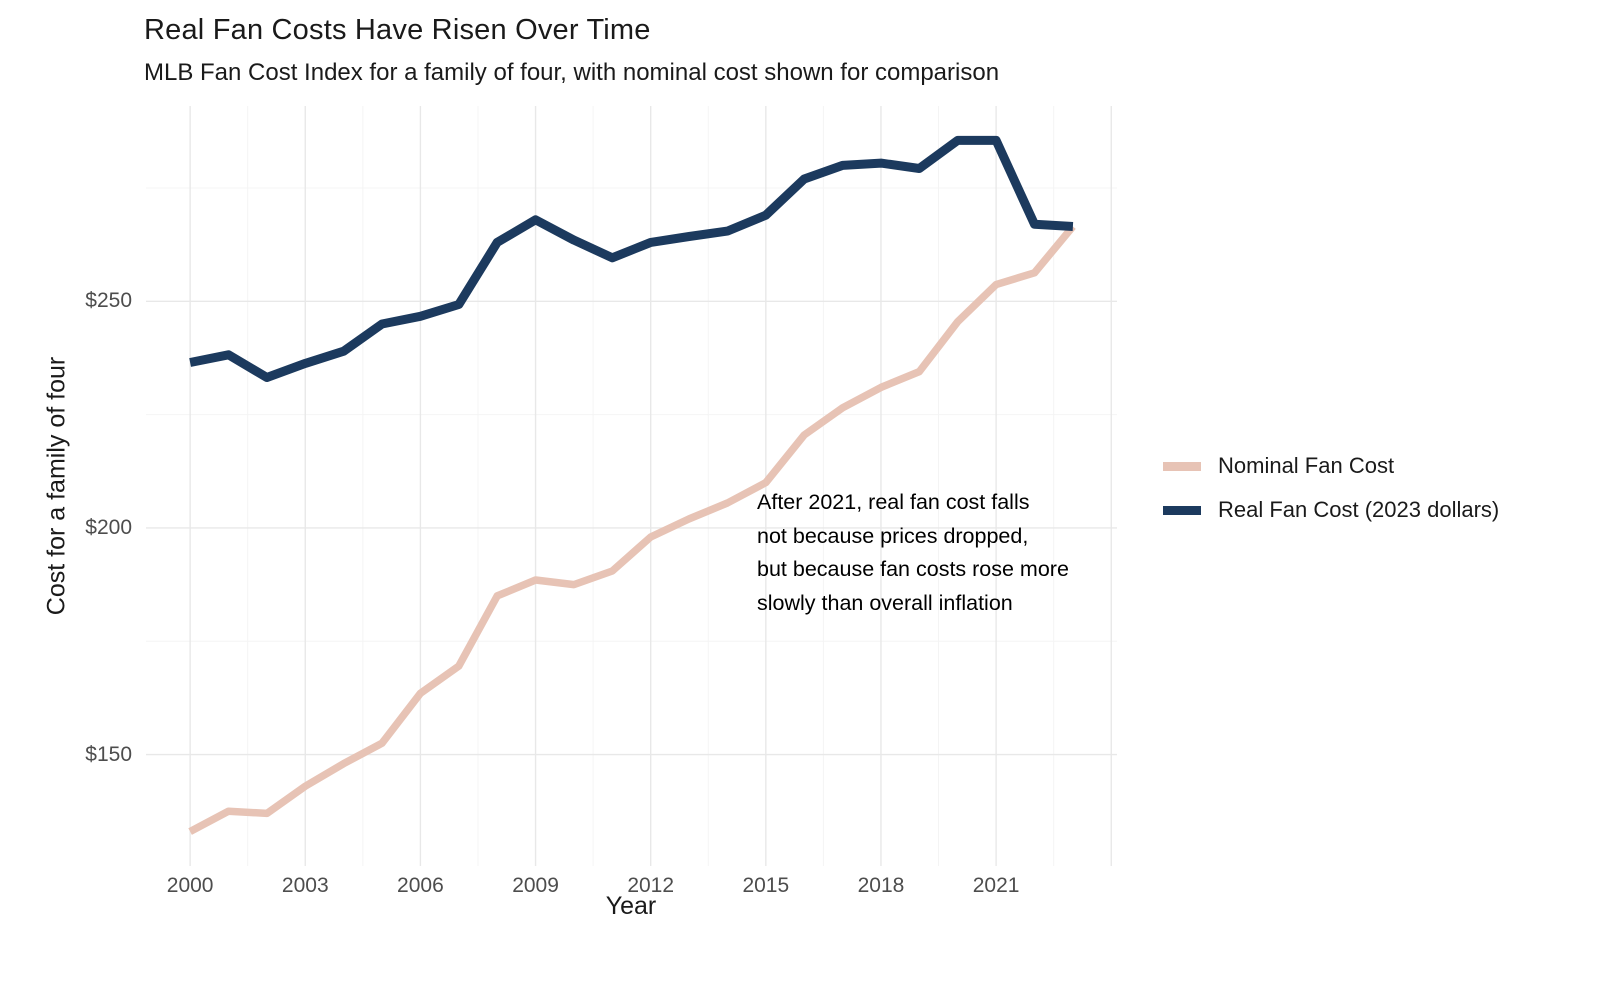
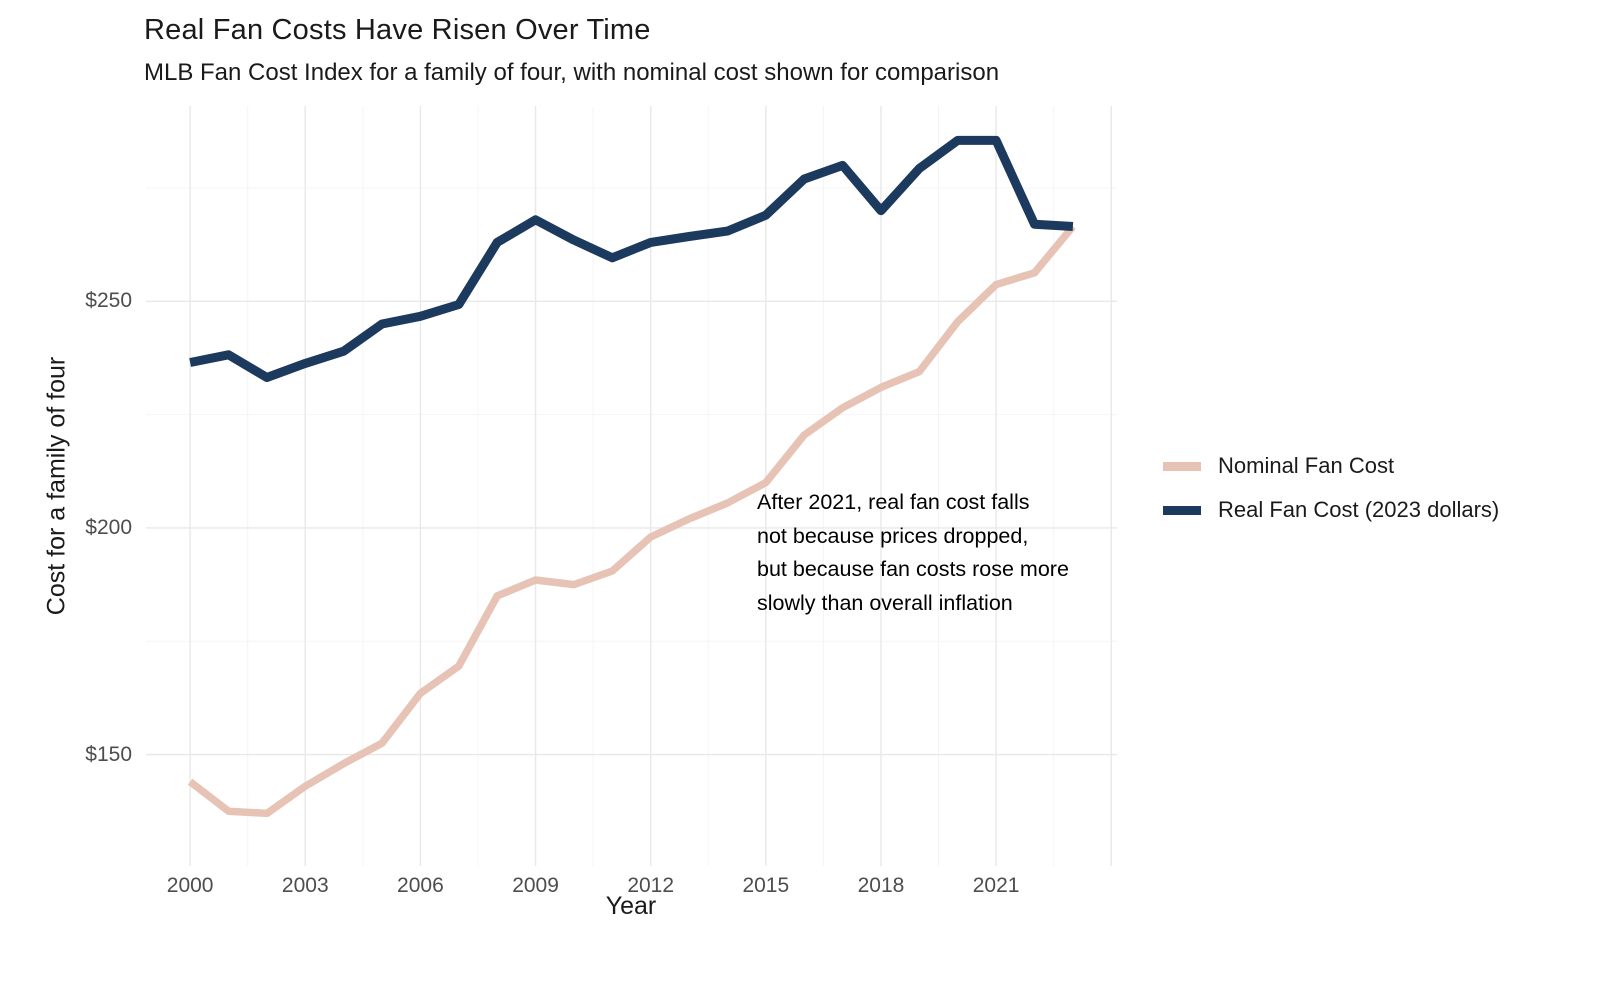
Nominal Fan Cost/2000: $133 -> $144
Real Fan Cost (2023 dollars)/2018: $280 -> $270
